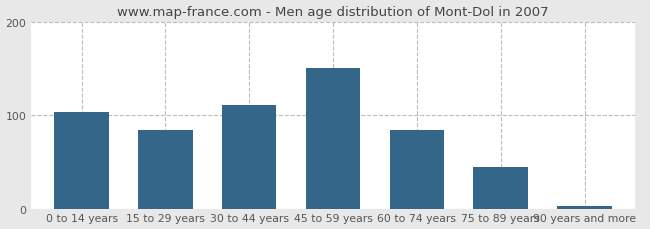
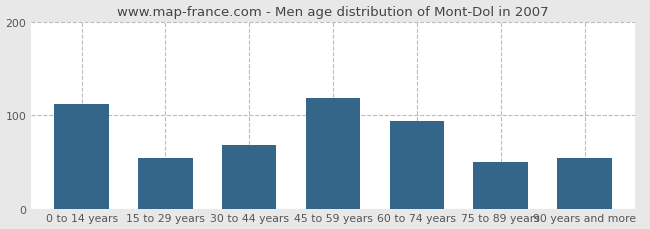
0 to 14 years: 103 -> 112
15 to 29 years: 84 -> 54
30 to 44 years: 111 -> 68
45 to 59 years: 150 -> 118
60 to 74 years: 84 -> 94
75 to 89 years: 44 -> 50
90 years and more: 3 -> 54
